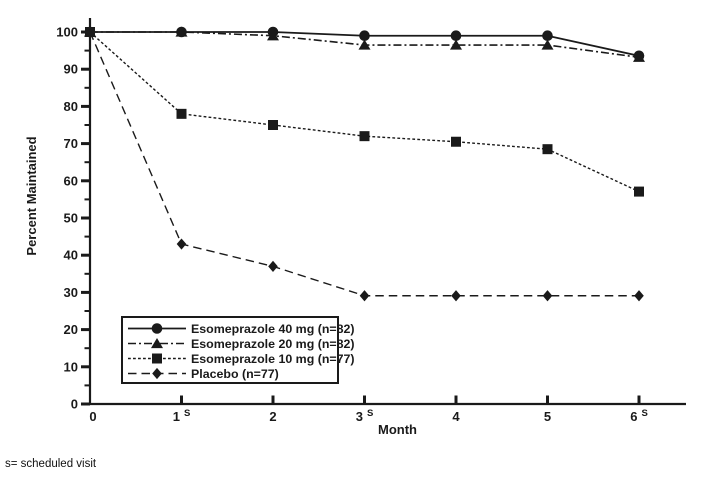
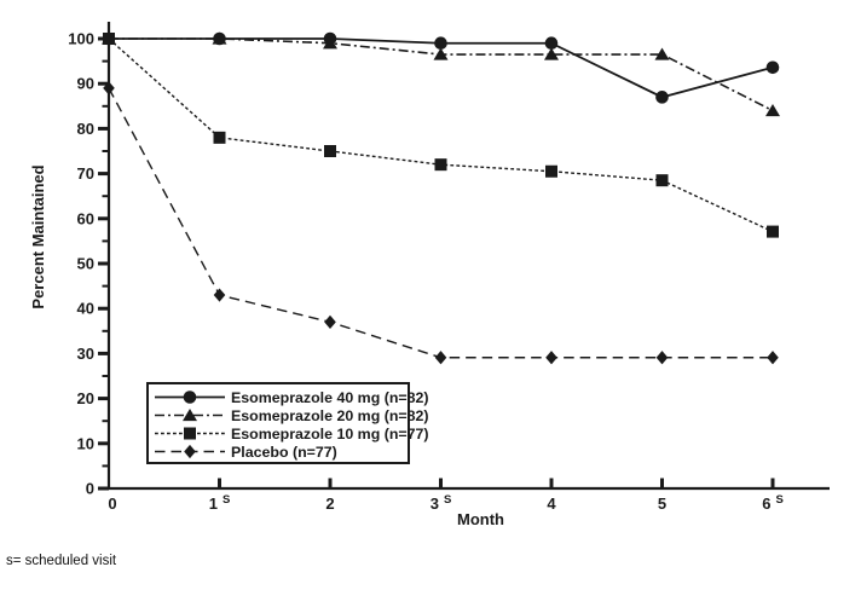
Placebo (n=77)/0: 100 -> 89
Esomeprazole 40 mg (n=82)/5: 99 -> 87
Esomeprazole 20 mg (n=82)/6: 93 -> 84
